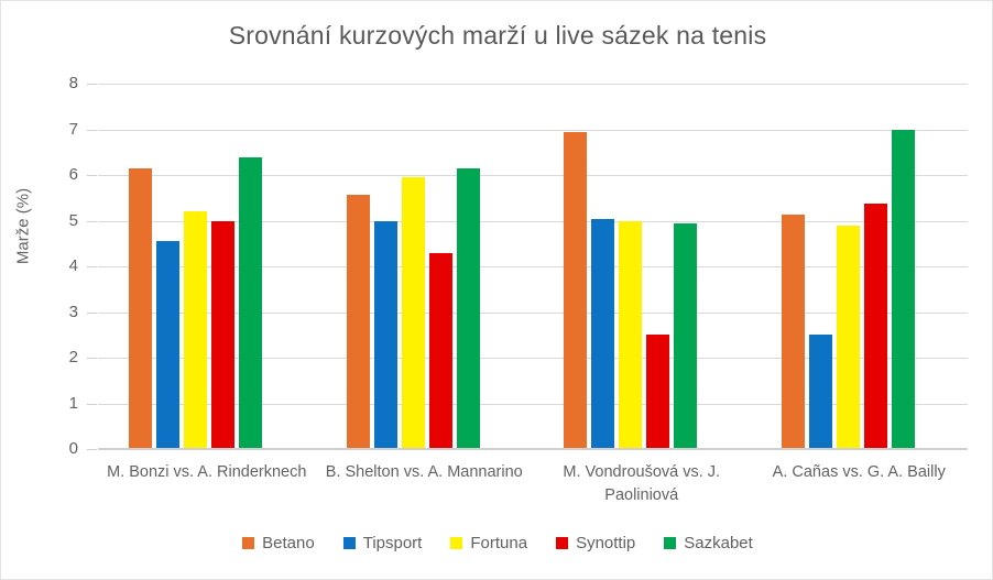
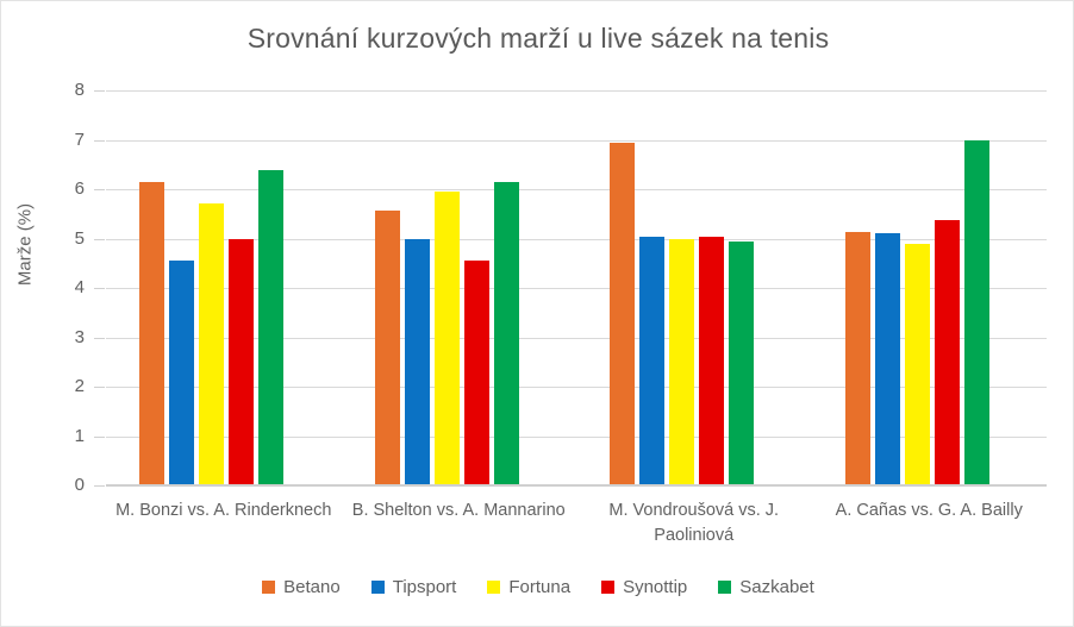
Fortuna/M. Bonzi vs. A. Rinderknech: 5.2 -> 5.7
Synottip/B. Shelton vs. A. Mannarino: 4.3 -> 4.5
Synottip/M. Vondroušová vs. J. Paoliniová: 2.5 -> 5.0
Tipsport/A. Cañas vs. G. A. Bailly: 2.5 -> 5.1
